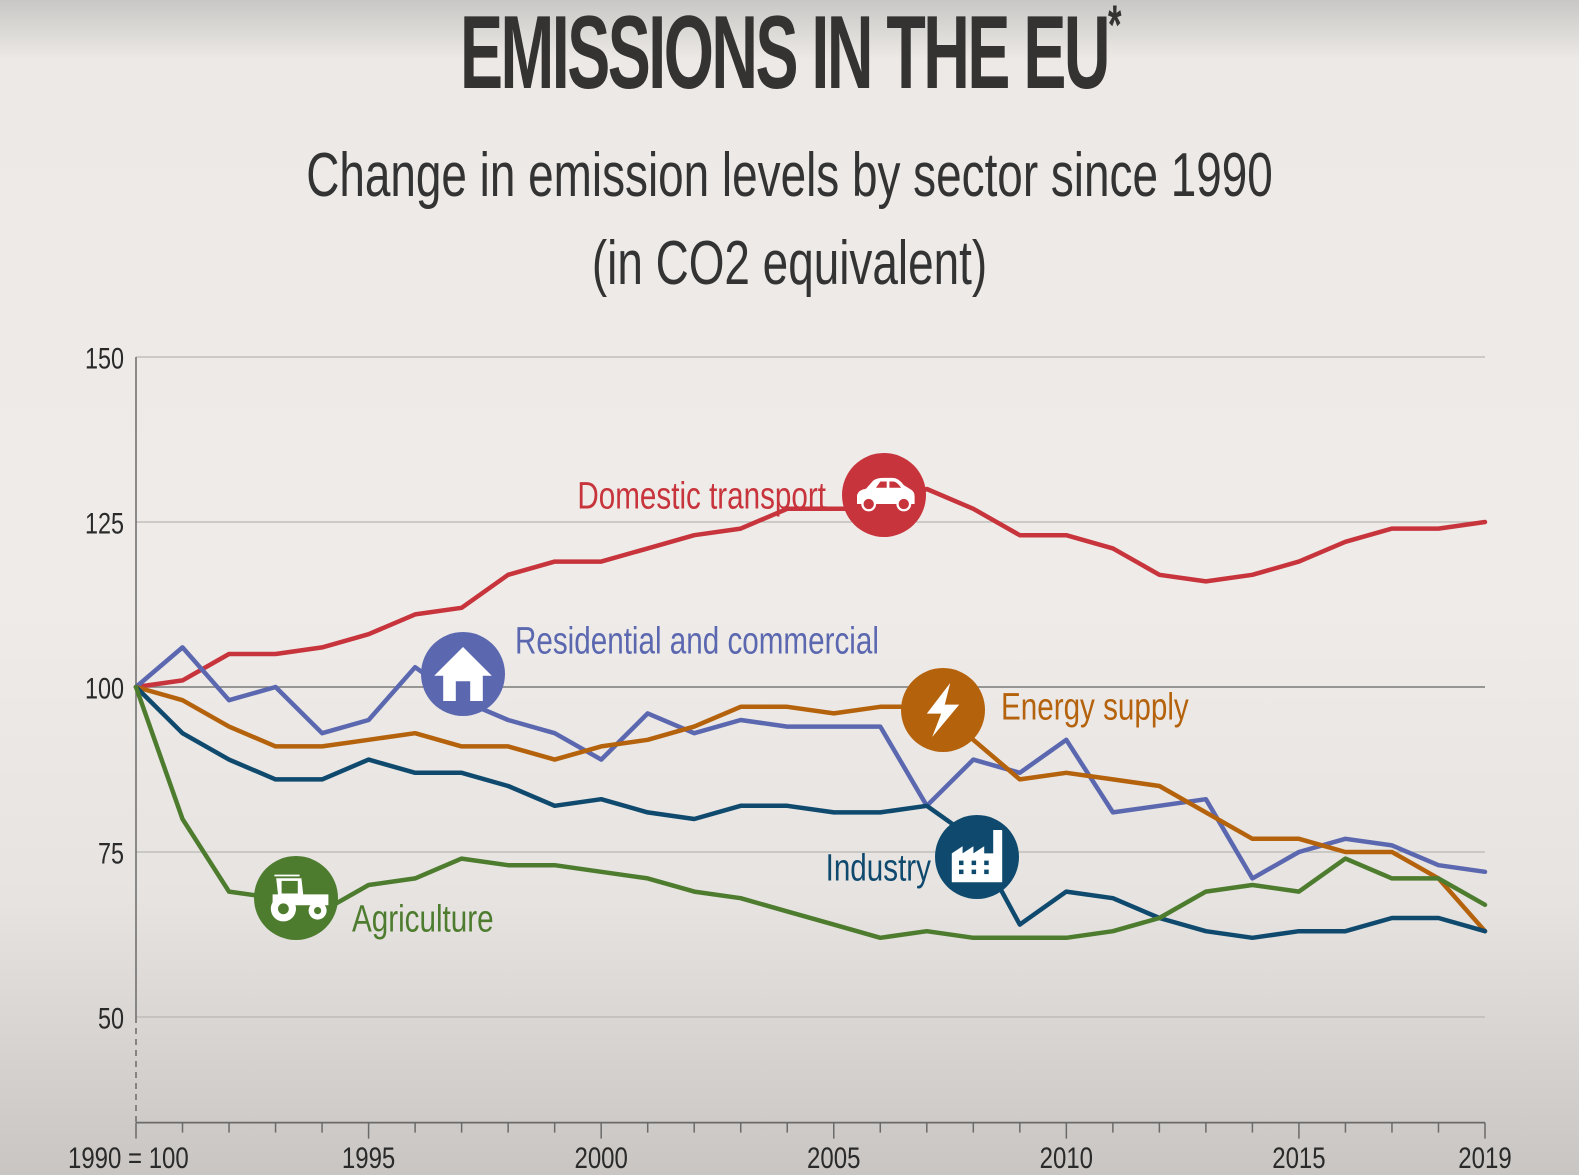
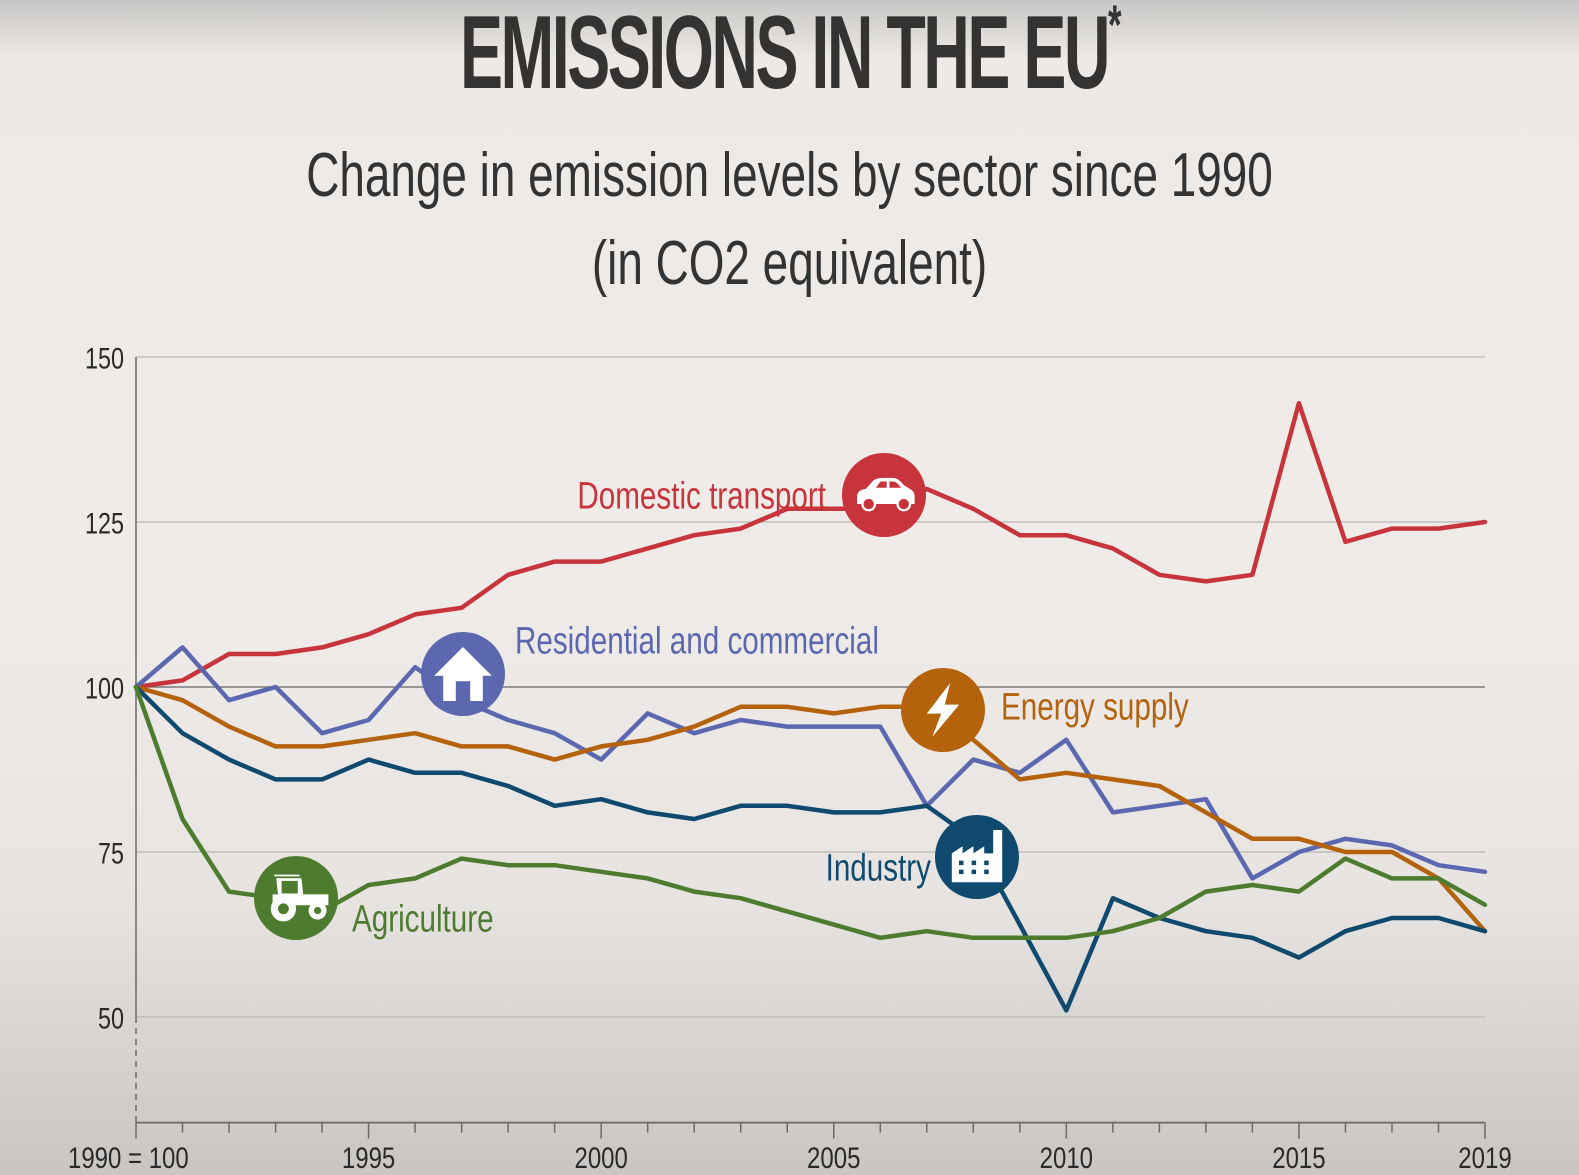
Industry/2010: 69 -> 51
Domestic transport/2015: 119 -> 143
Industry/2015: 63 -> 59
